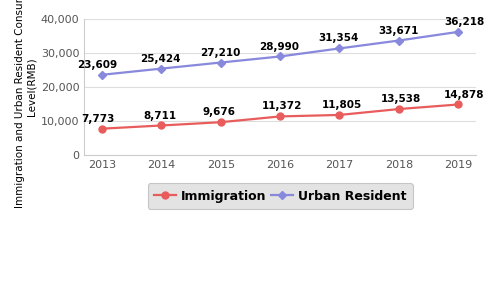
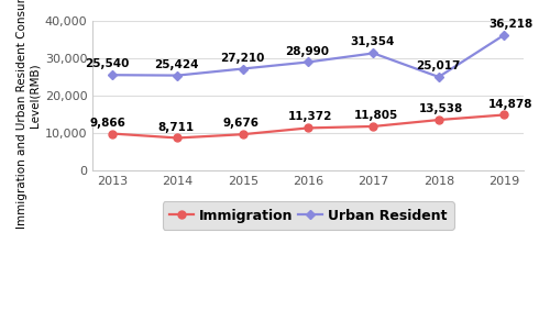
Immigration/2013: 7,773 -> 9,866
Urban Resident/2013: 23,609 -> 25,540
Urban Resident/2018: 33,671 -> 25,017
